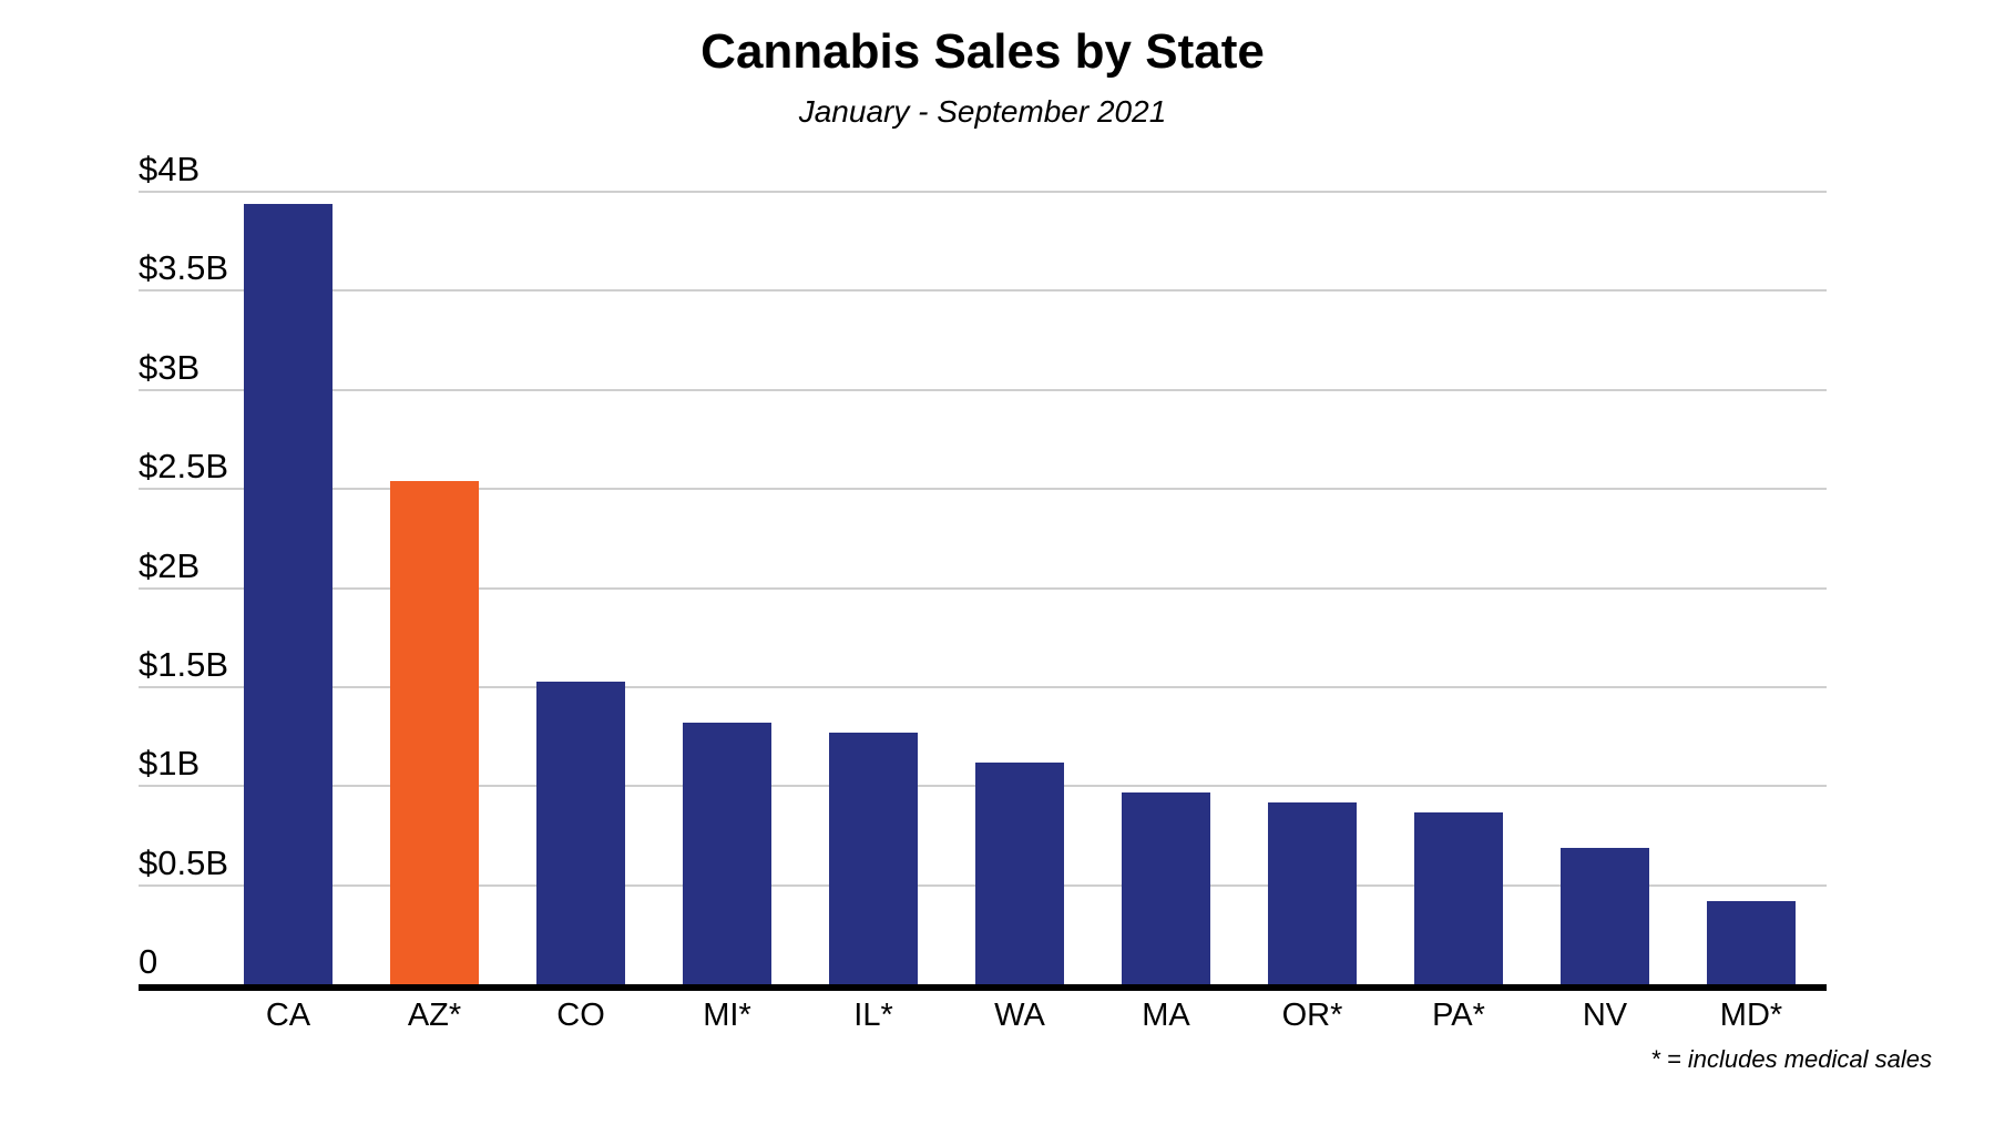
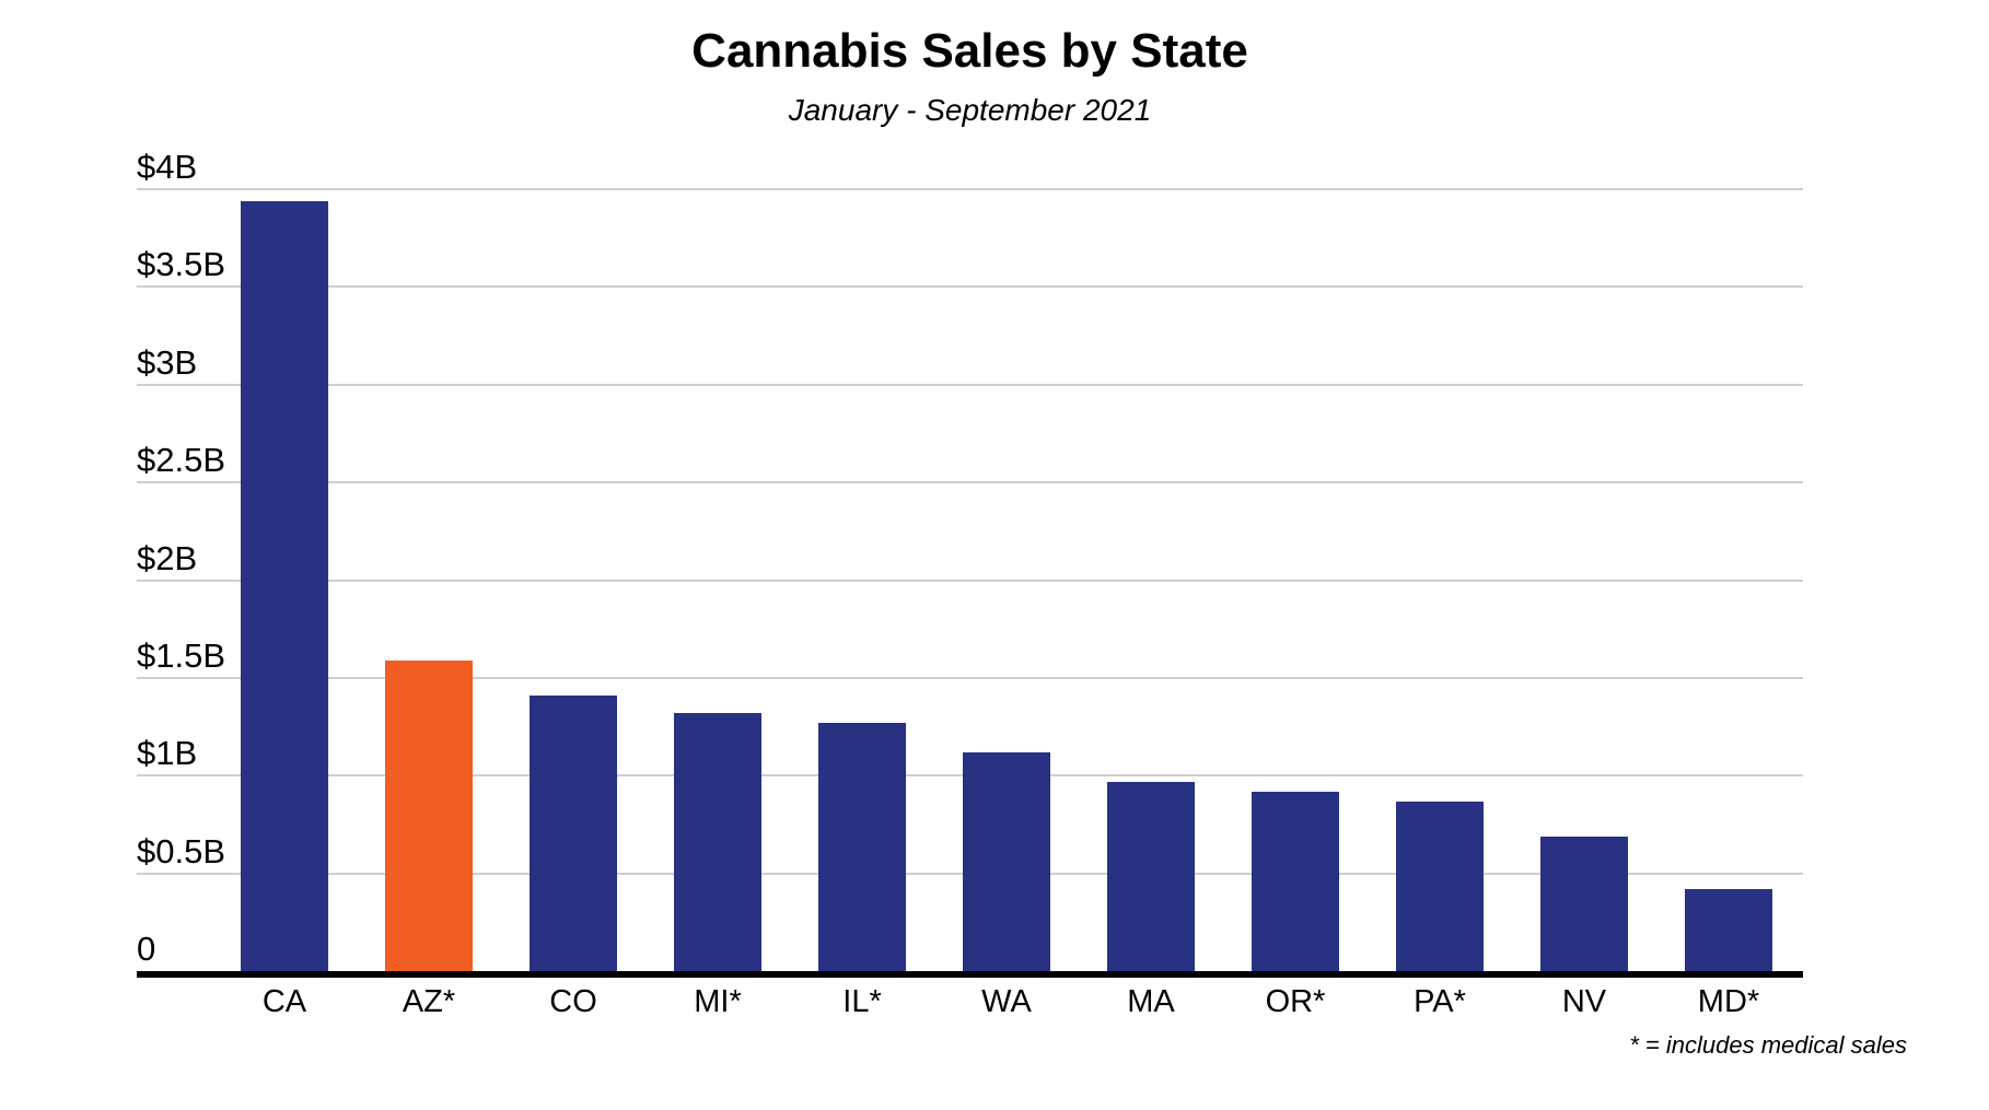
AZ*: $2.54B -> $1.59B
CO: $1.53B -> $1.41B
